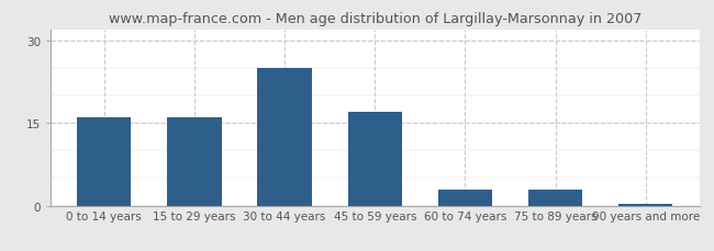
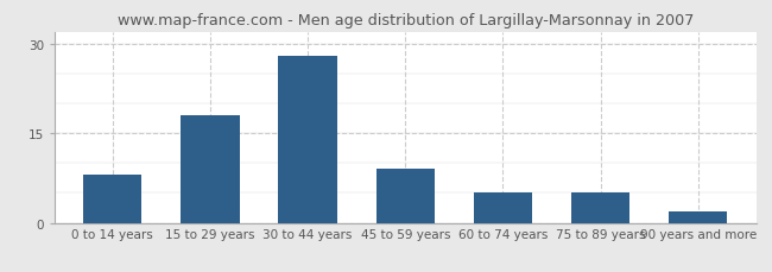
0 to 14 years: 16.0 -> 8.0
15 to 29 years: 16.0 -> 18.0
30 to 44 years: 25.0 -> 28.0
45 to 59 years: 17.0 -> 9.0
60 to 74 years: 3.0 -> 5.0
75 to 89 years: 3.0 -> 5.0
90 years and more: 0.3 -> 2.0
